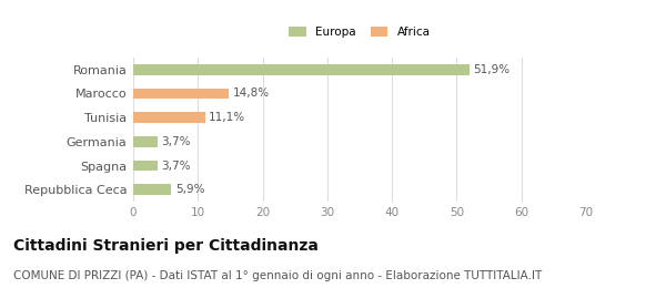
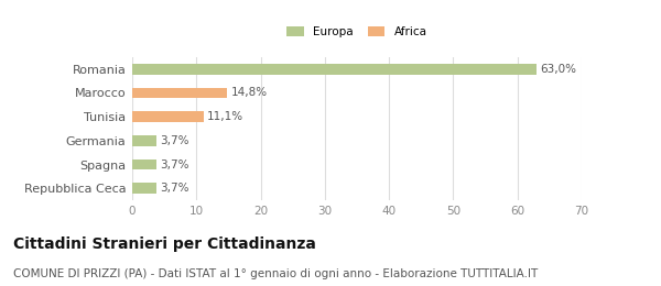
Romania: 51,9% -> 63,0%
Repubblica Ceca: 5,9% -> 3,7%
